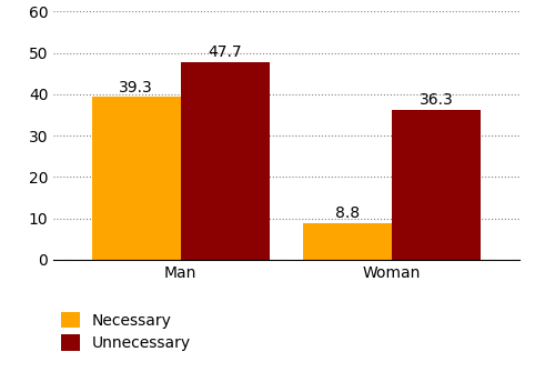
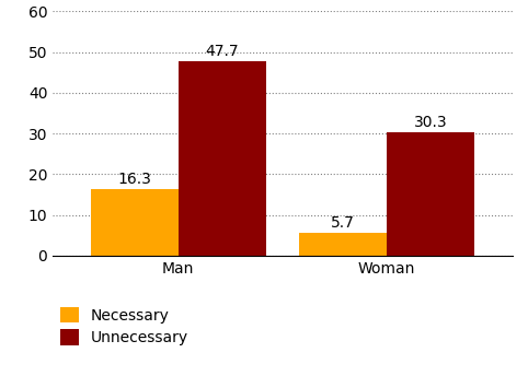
Necessary/Man: 39.3 -> 16.3
Necessary/Woman: 8.8 -> 5.7
Unnecessary/Woman: 36.3 -> 30.3
